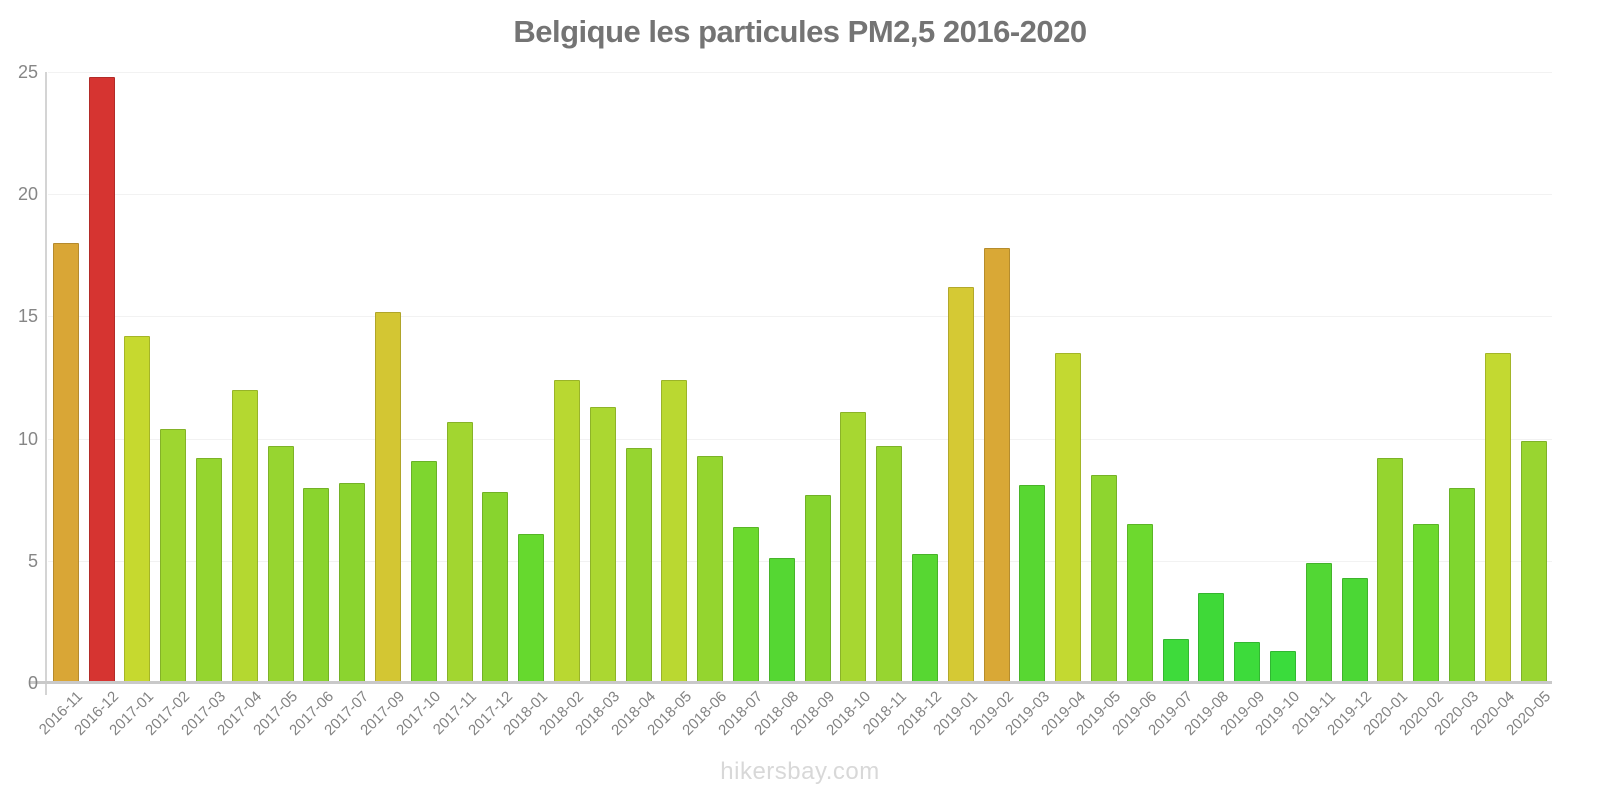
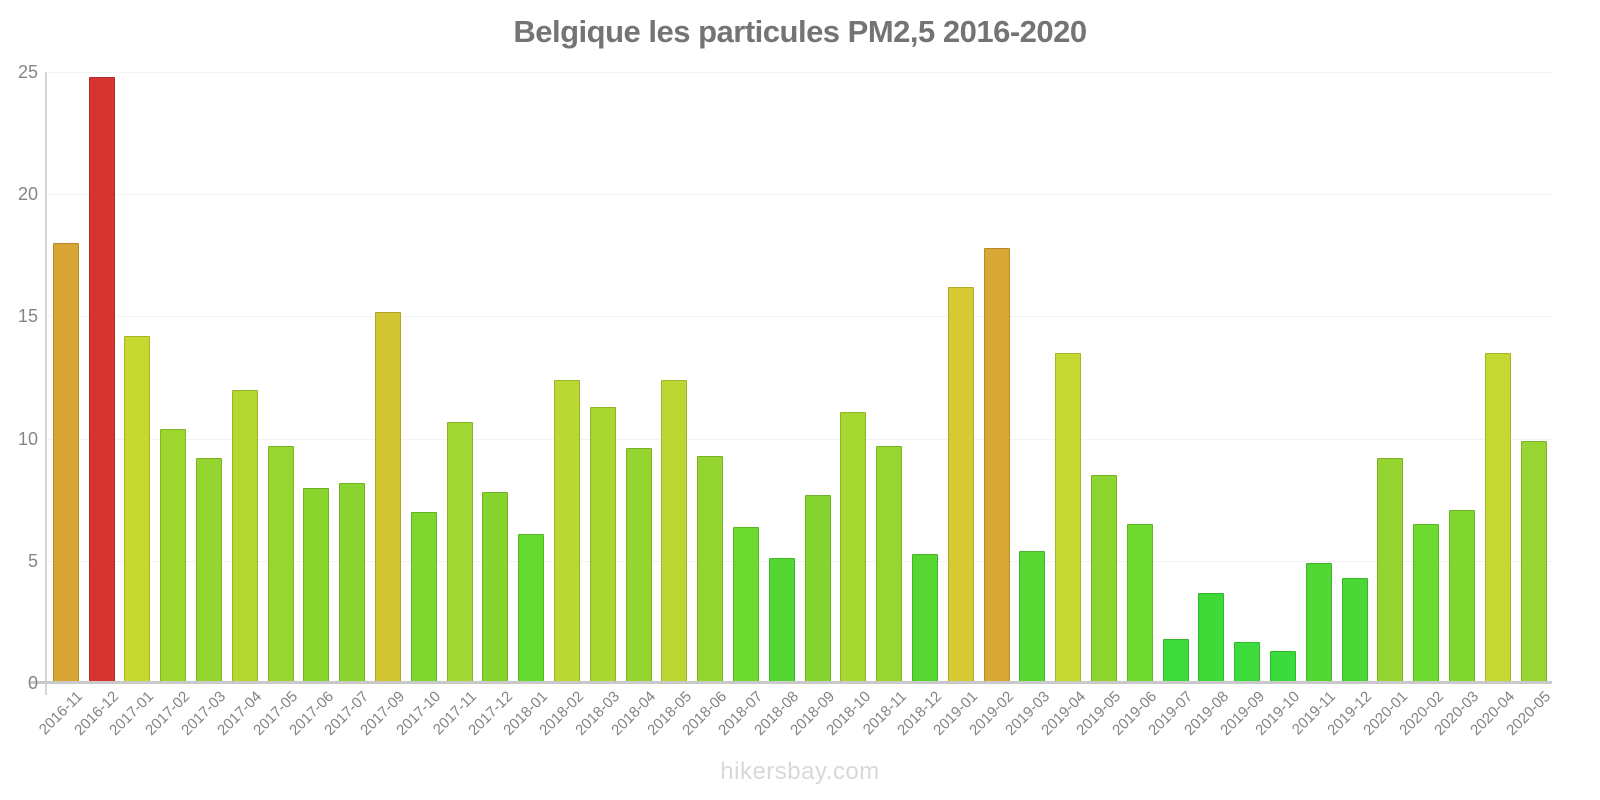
2017-10: 9.1 -> 7.0
2019-03: 8.1 -> 5.4
2020-03: 8.0 -> 7.1
